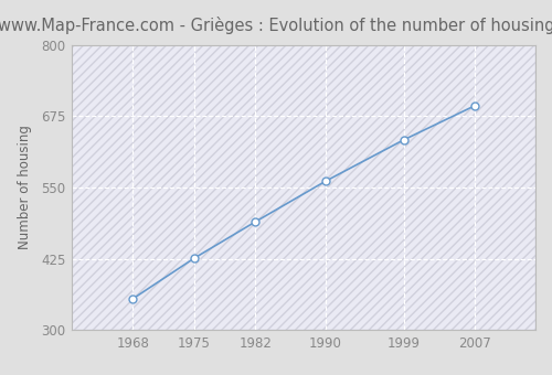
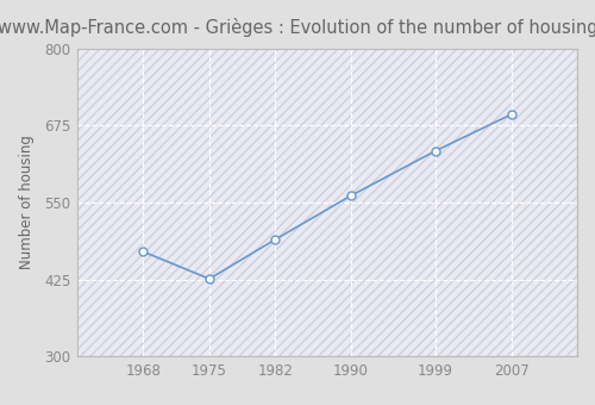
1968: 355 -> 470
